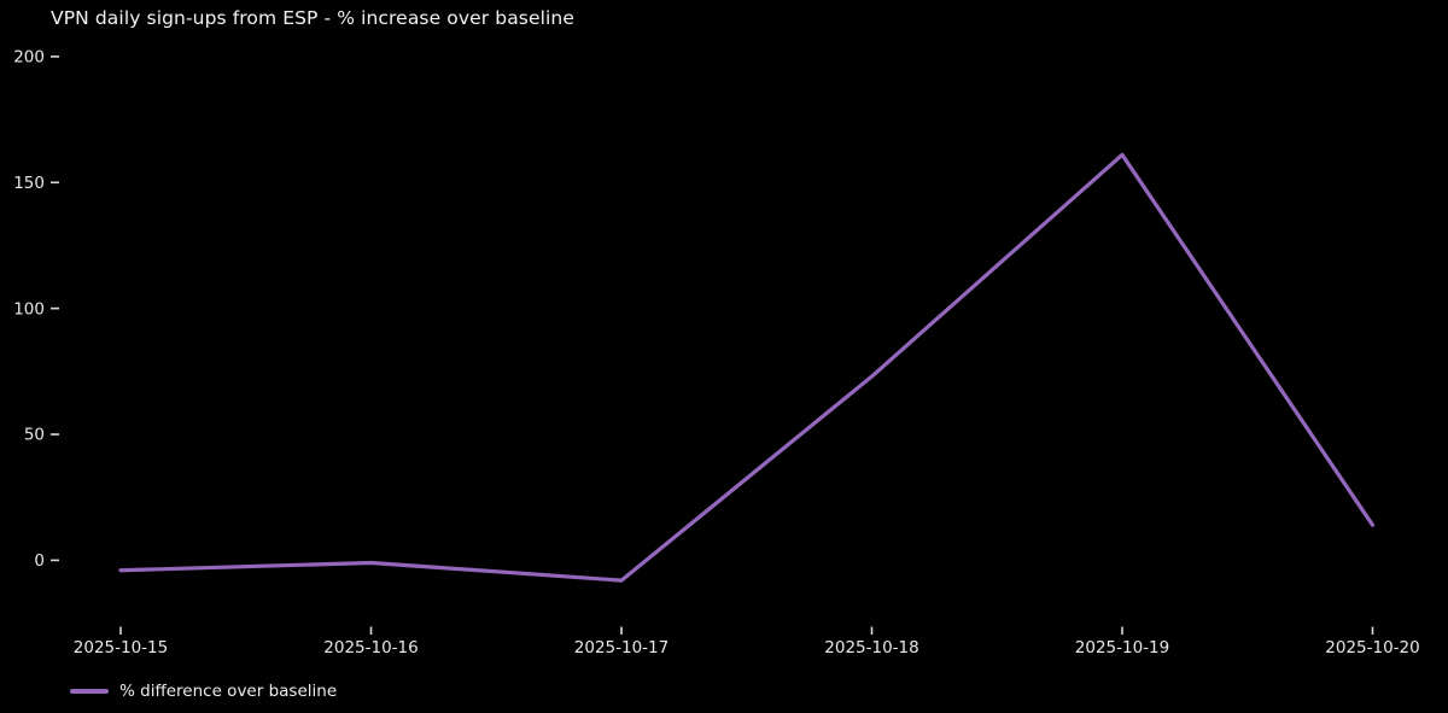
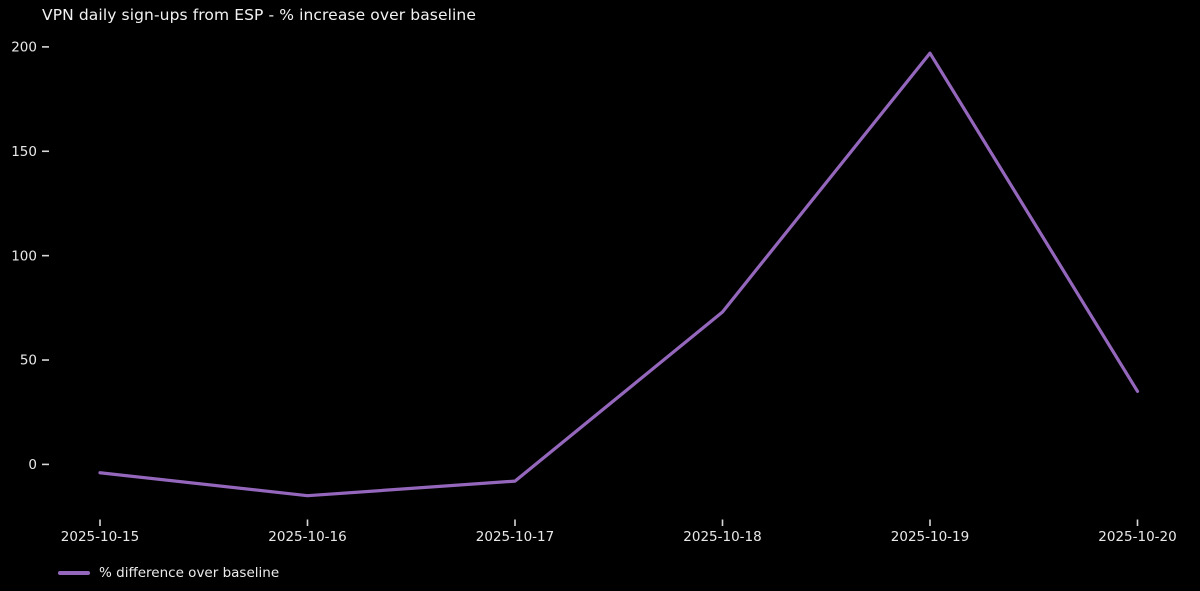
2025-10-16: -1 -> -15
2025-10-19: 161 -> 197
2025-10-20: 14 -> 35
